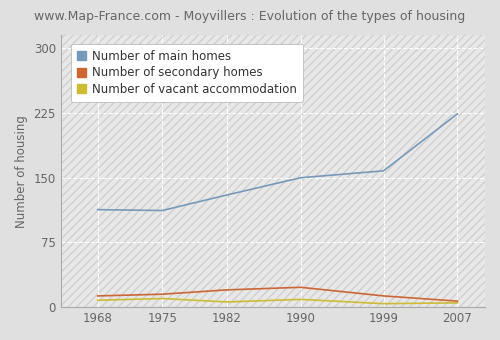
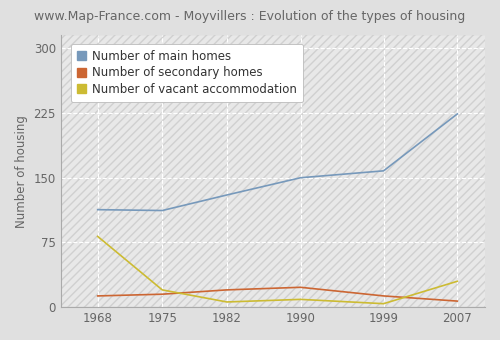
Number of vacant accommodation/1968: 8 -> 82
Number of vacant accommodation/1975: 10 -> 20
Number of vacant accommodation/2007: 5 -> 30
